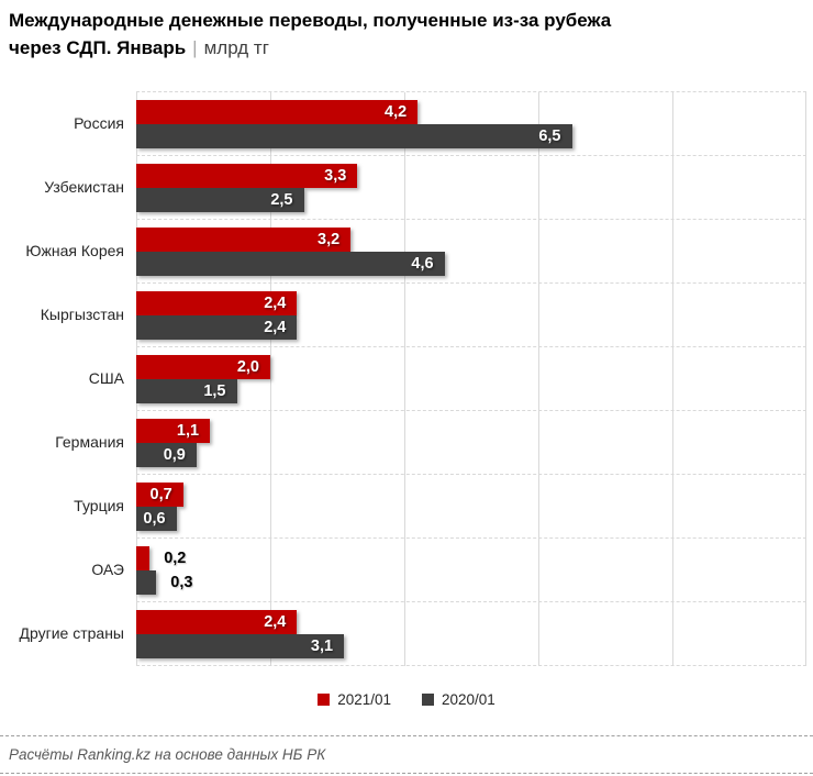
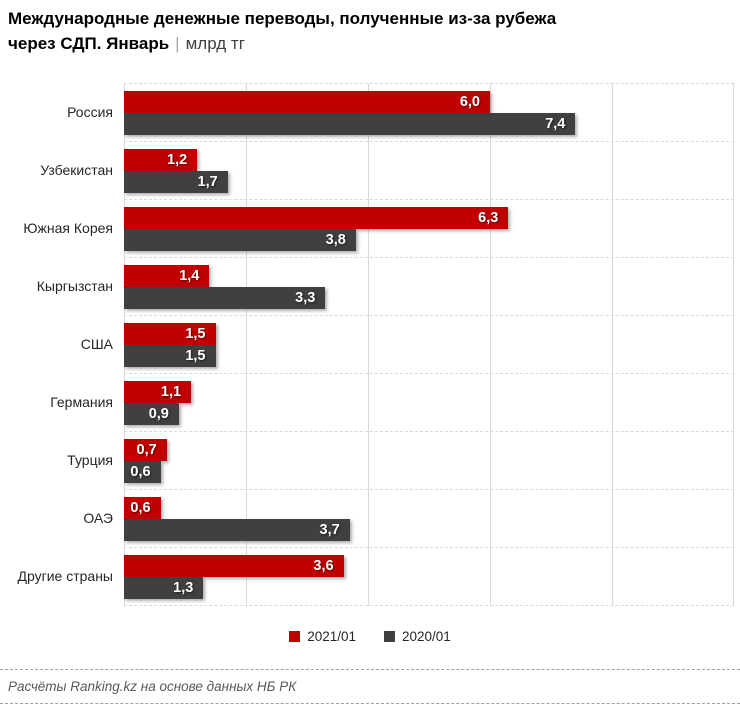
2021/01/Россия: 4,2 -> 6,0
2020/01/Россия: 6,5 -> 7,4
2021/01/Узбекистан: 3,3 -> 1,2
2020/01/Узбекистан: 2,5 -> 1,7
2021/01/Южная Корея: 3,2 -> 6,3
2020/01/Южная Корея: 4,6 -> 3,8
2021/01/Кыргызстан: 2,4 -> 1,4
2020/01/Кыргызстан: 2,4 -> 3,3
2021/01/США: 2,0 -> 1,5
2021/01/ОАЭ: 0,2 -> 0,6
2020/01/ОАЭ: 0,3 -> 3,7
2021/01/Другие страны: 2,4 -> 3,6
2020/01/Другие страны: 3,1 -> 1,3
